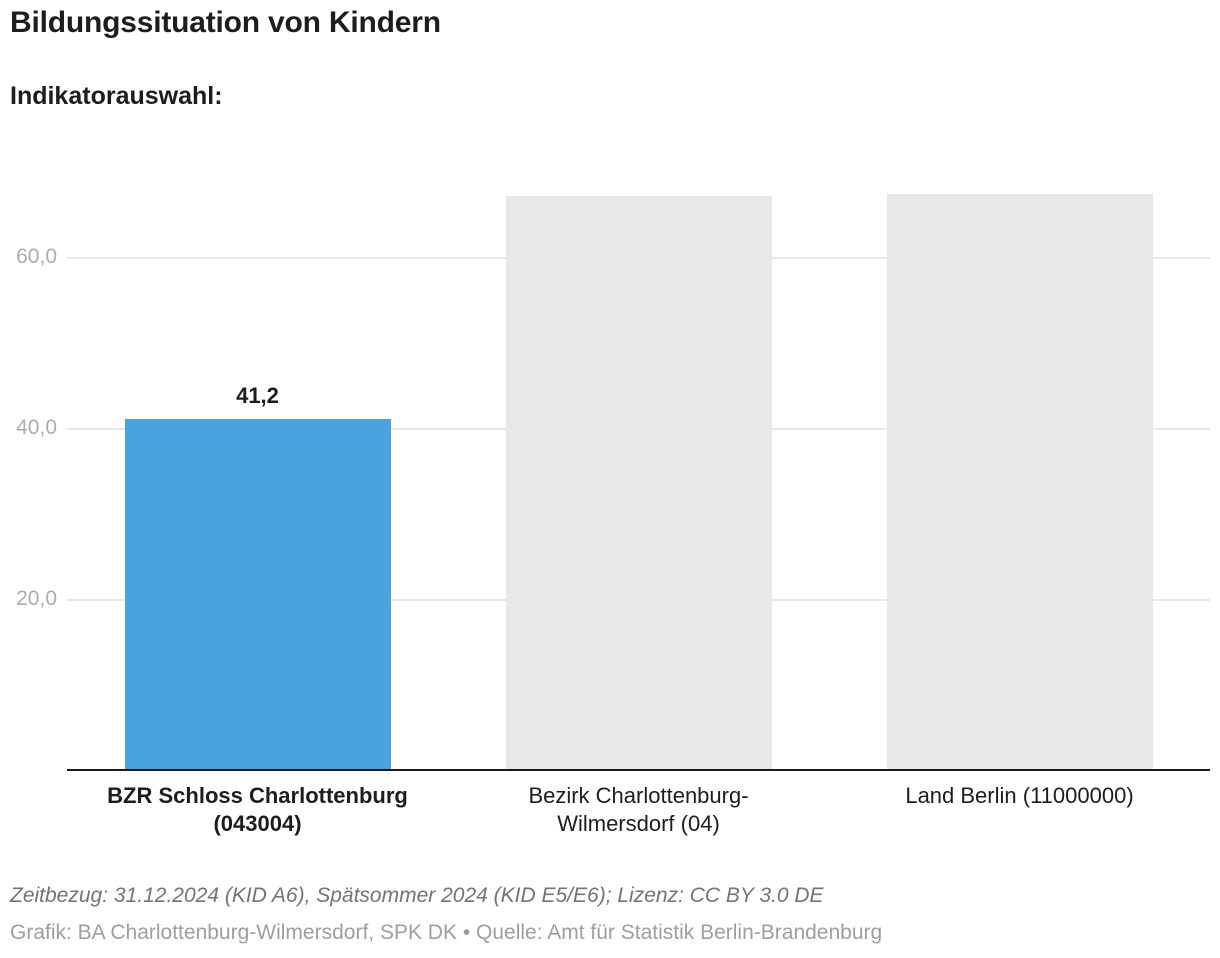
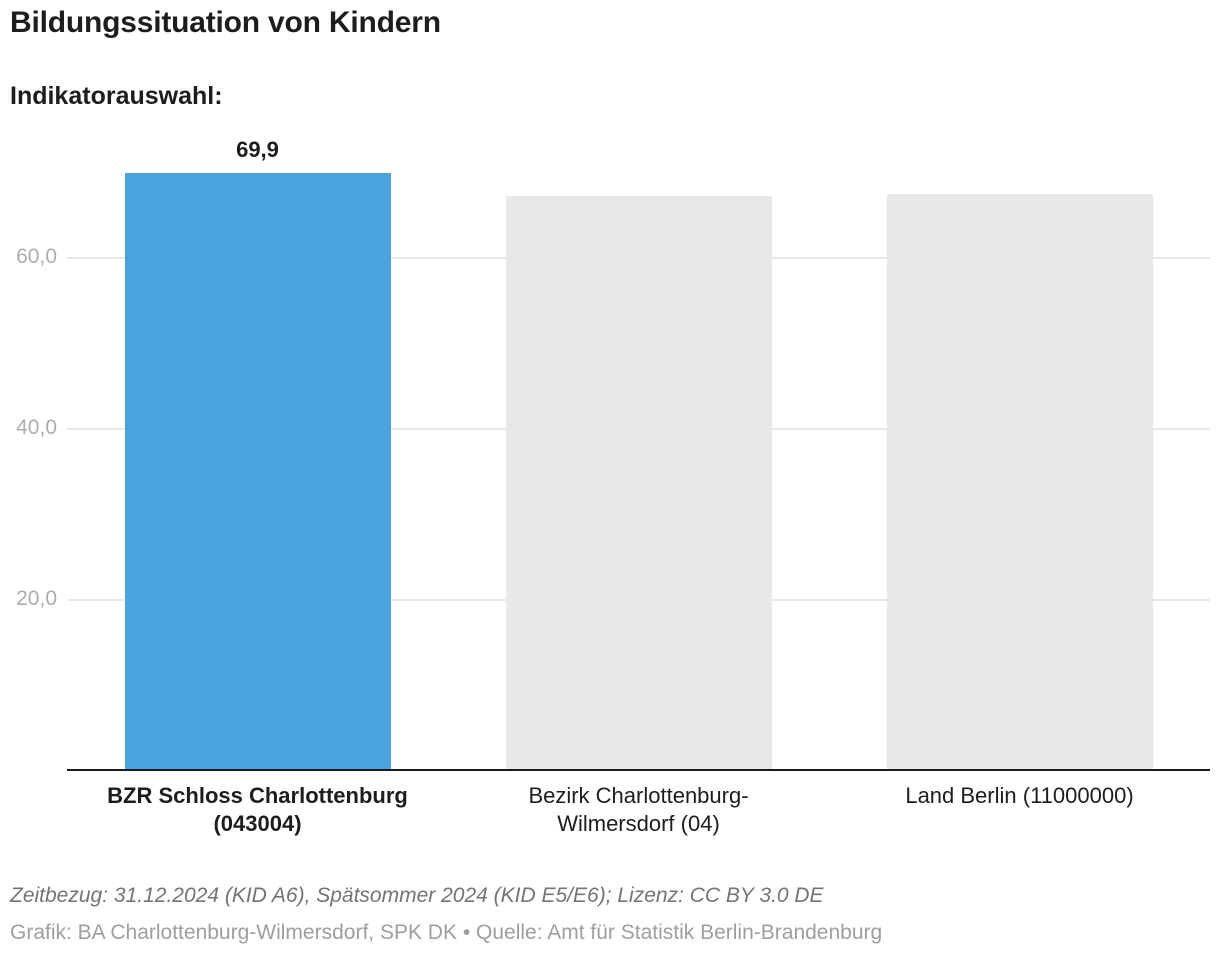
BZR Schloss Charlottenburg (043004): 41,2 -> 69,9
